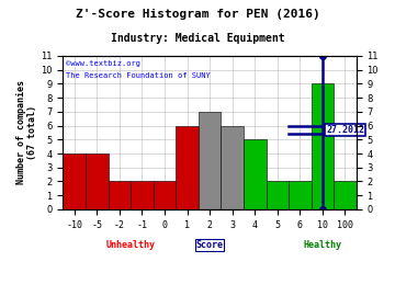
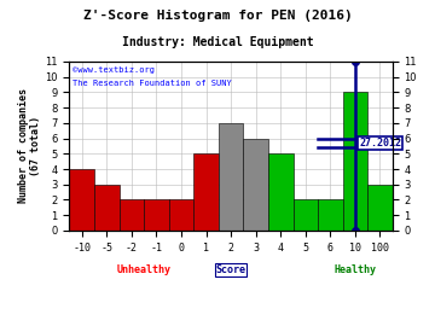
-5: 4 -> 3
1: 6 -> 5
100: 2 -> 3
